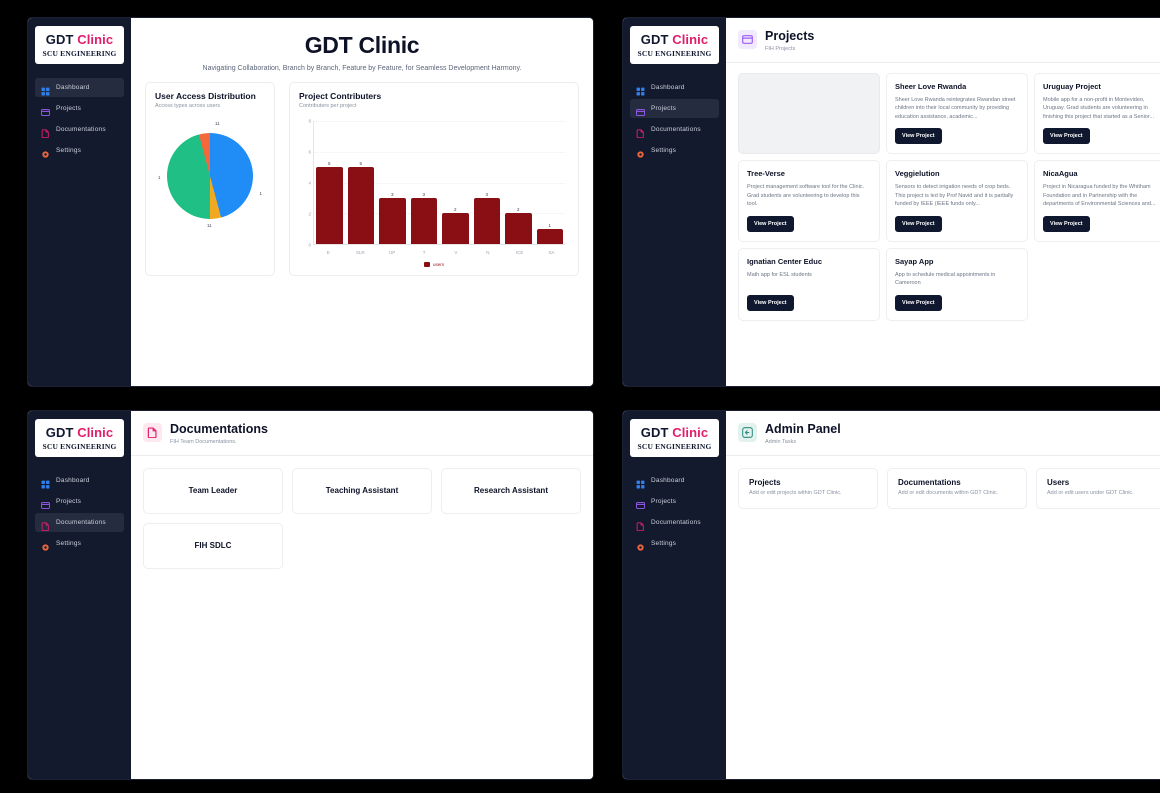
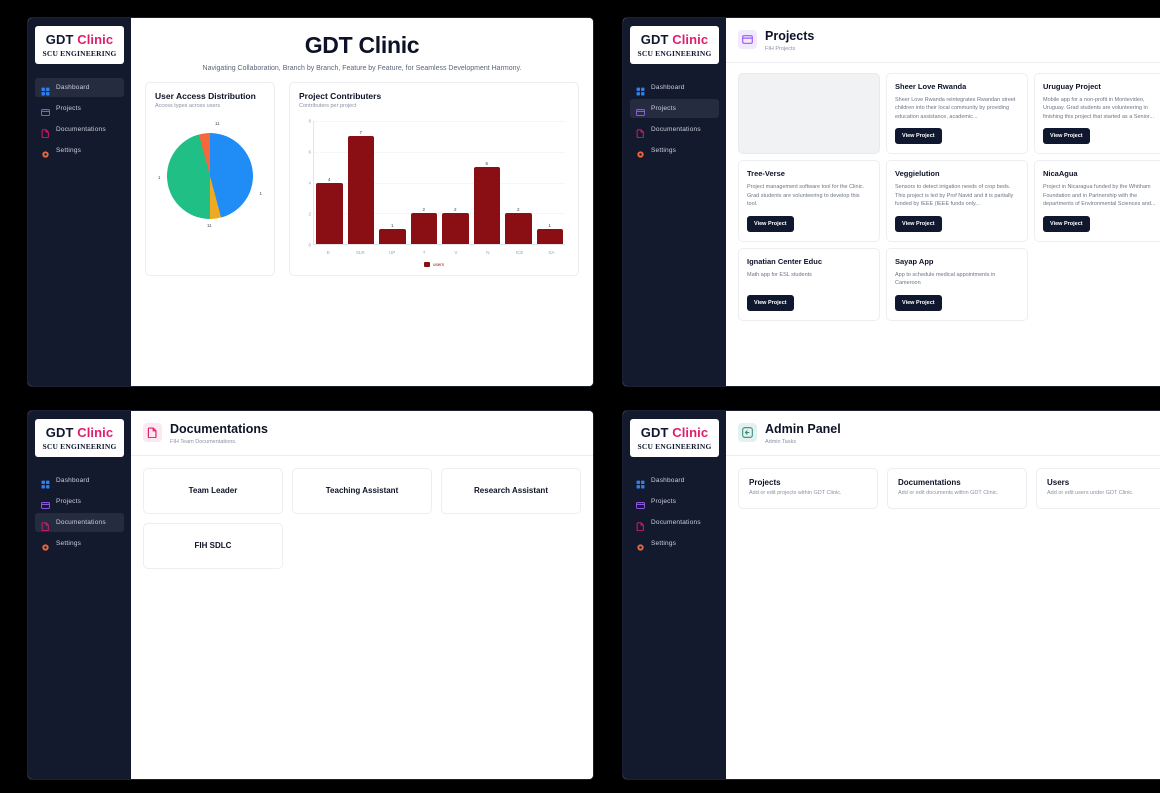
Project Contributers/E: 5 -> 4
Project Contributers/SLR: 5 -> 7
Project Contributers/UP: 3 -> 1
Project Contributers/T: 3 -> 2
Project Contributers/N: 3 -> 5
